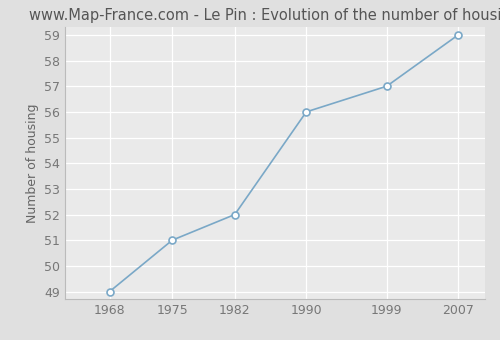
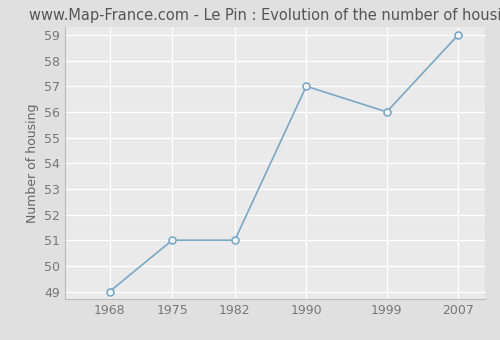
1982: 52 -> 51
1990: 56 -> 57
1999: 57 -> 56
